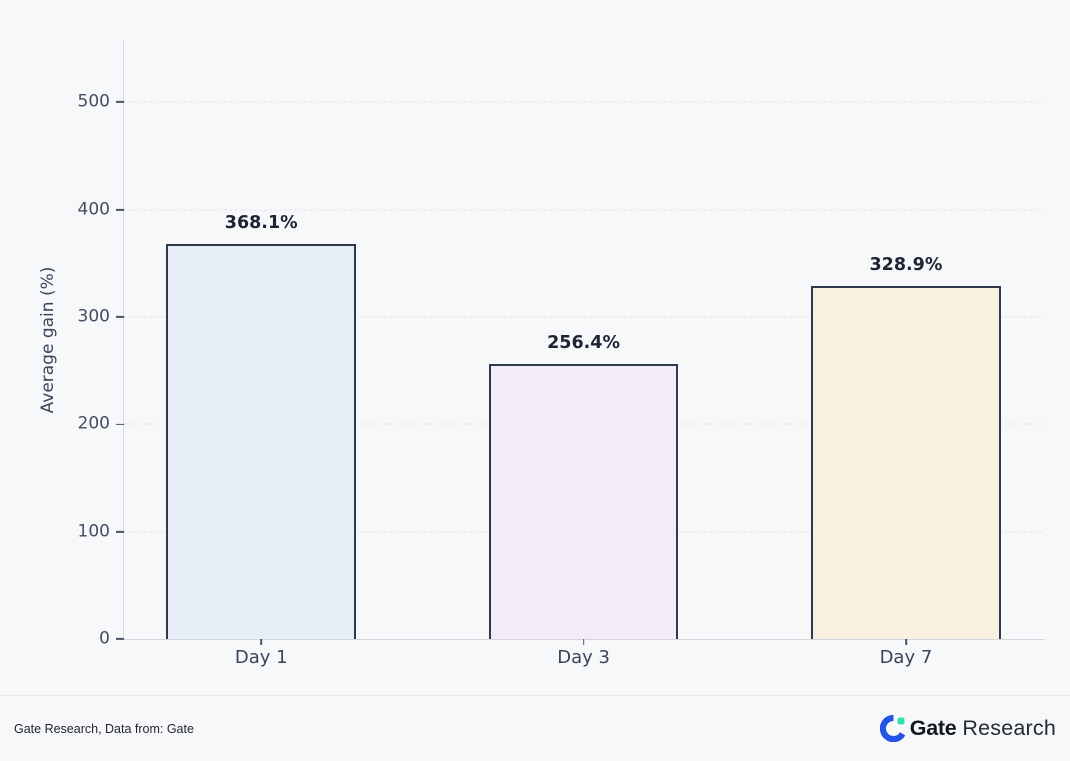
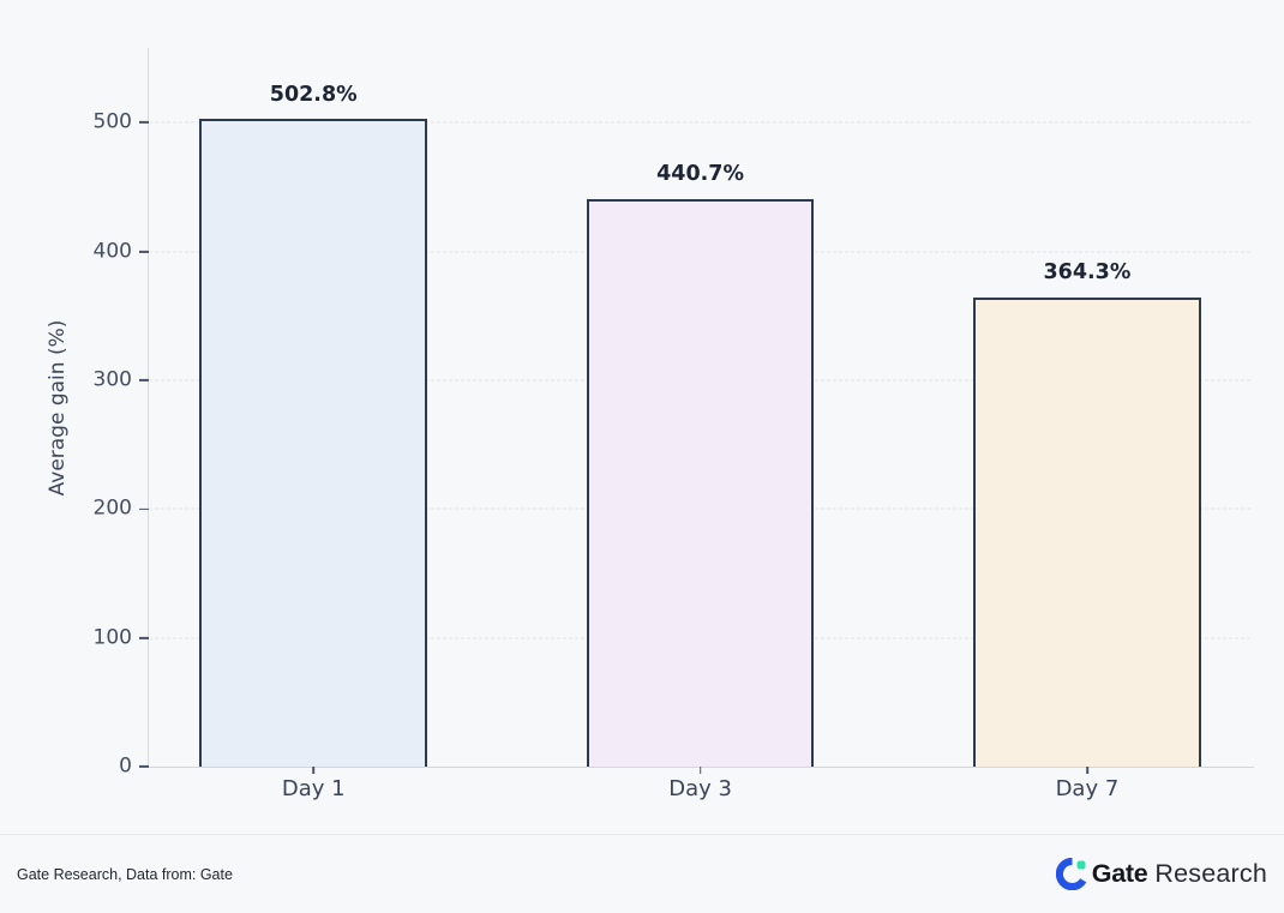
Day 1: 368.1% -> 502.8%
Day 3: 256.4% -> 440.7%
Day 7: 328.9% -> 364.3%
